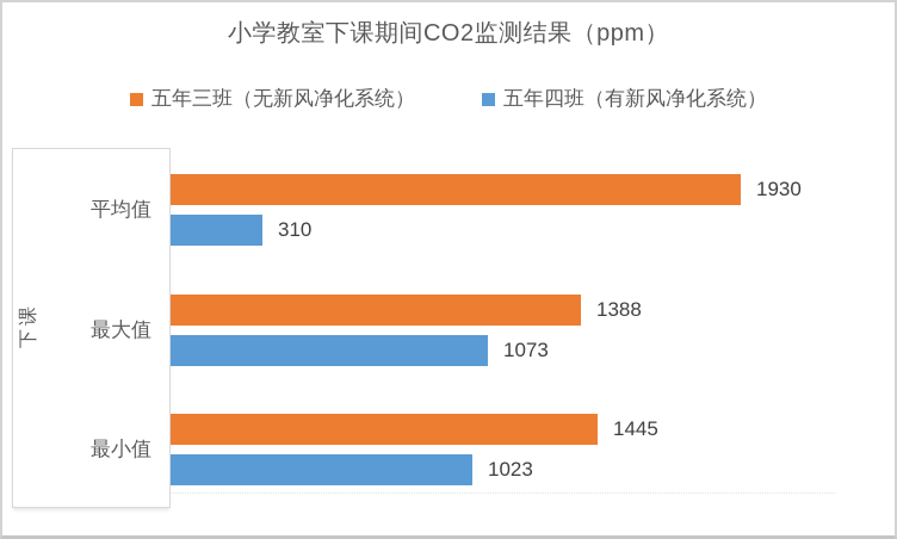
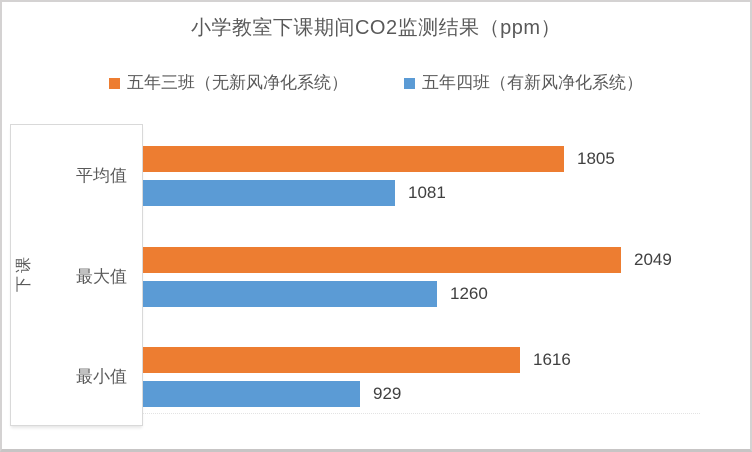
五年三班（无新风净化系统）/平均值: 1930 -> 1805
五年四班（有新风净化系统）/平均值: 310 -> 1081
五年三班（无新风净化系统）/最大值: 1388 -> 2049
五年四班（有新风净化系统）/最大值: 1073 -> 1260
五年三班（无新风净化系统）/最小值: 1445 -> 1616
五年四班（有新风净化系统）/最小值: 1023 -> 929
